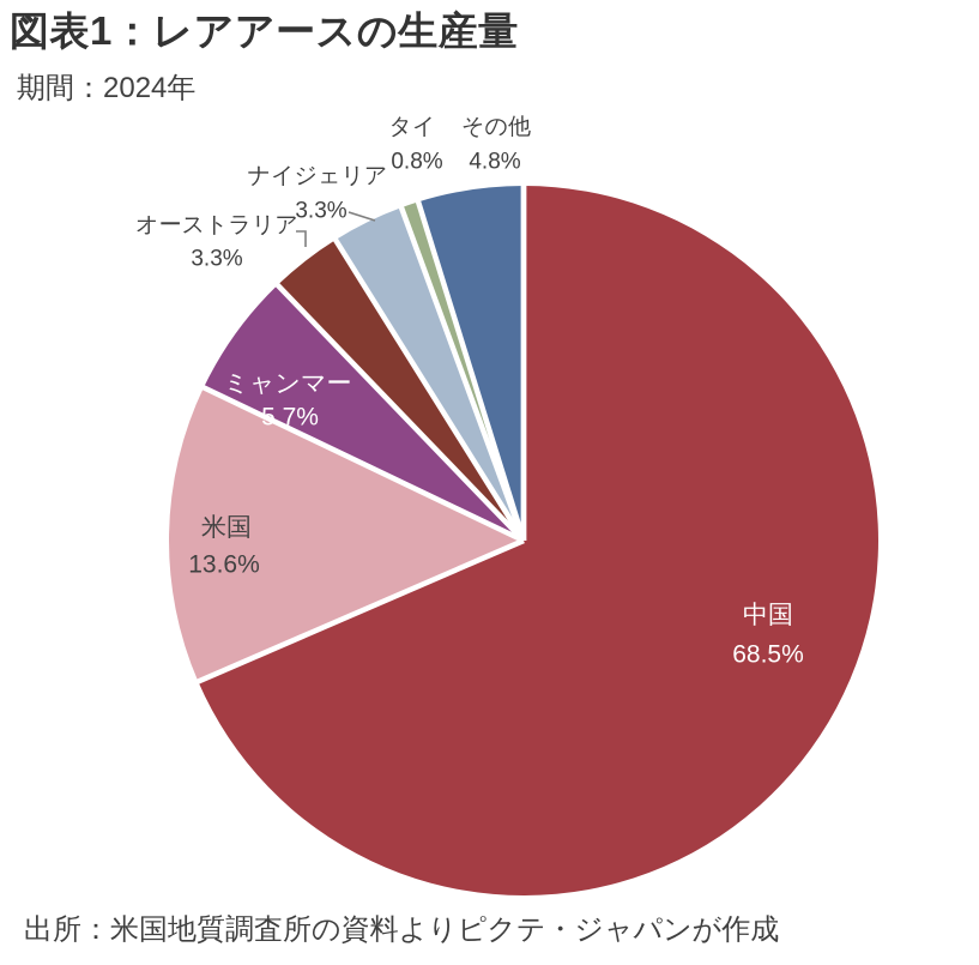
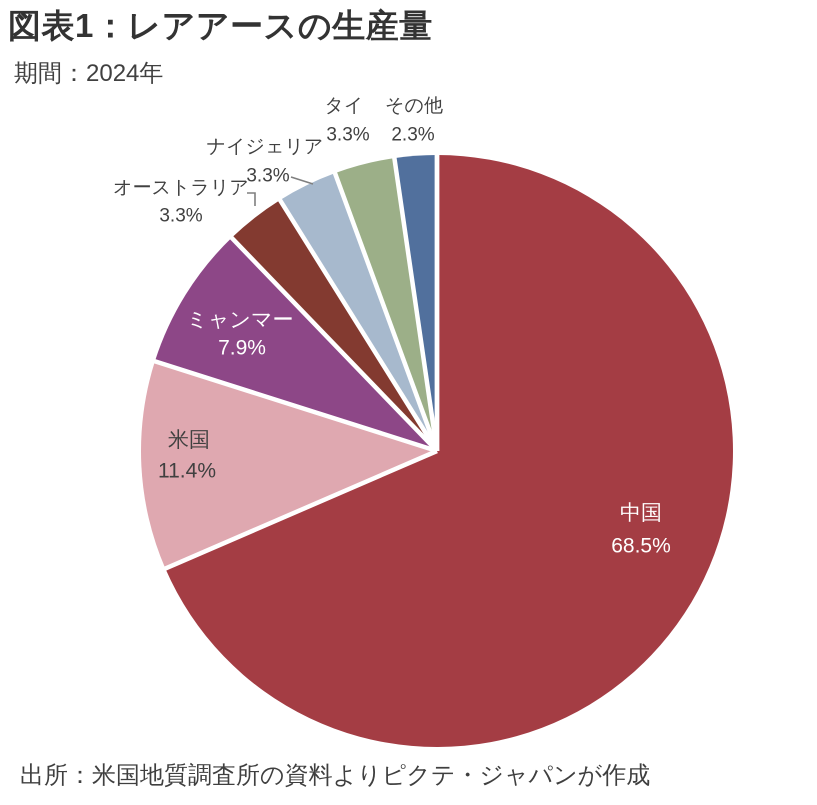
米国: 13.6% -> 11.4%
ミャンマー: 5.7% -> 7.9%
タイ: 0.8% -> 3.3%
その他: 4.8% -> 2.3%
